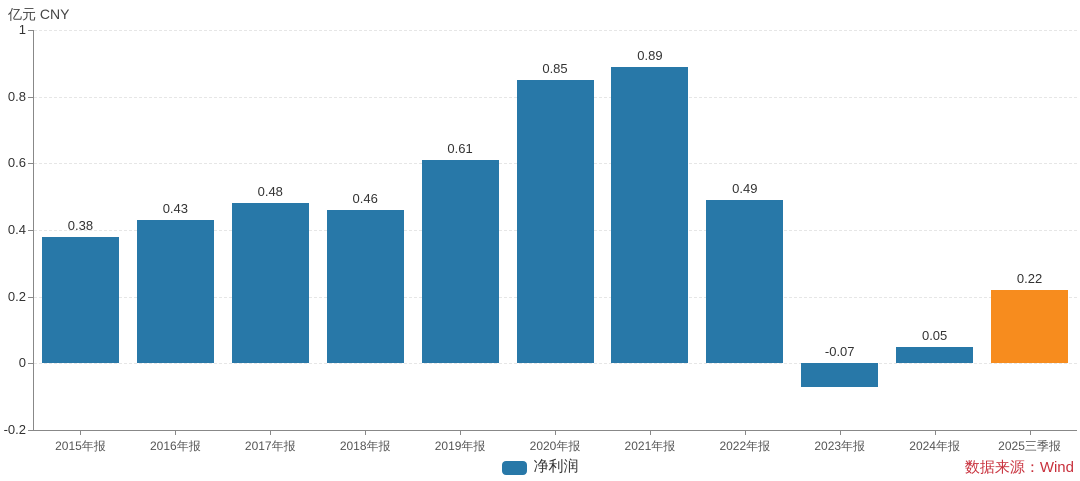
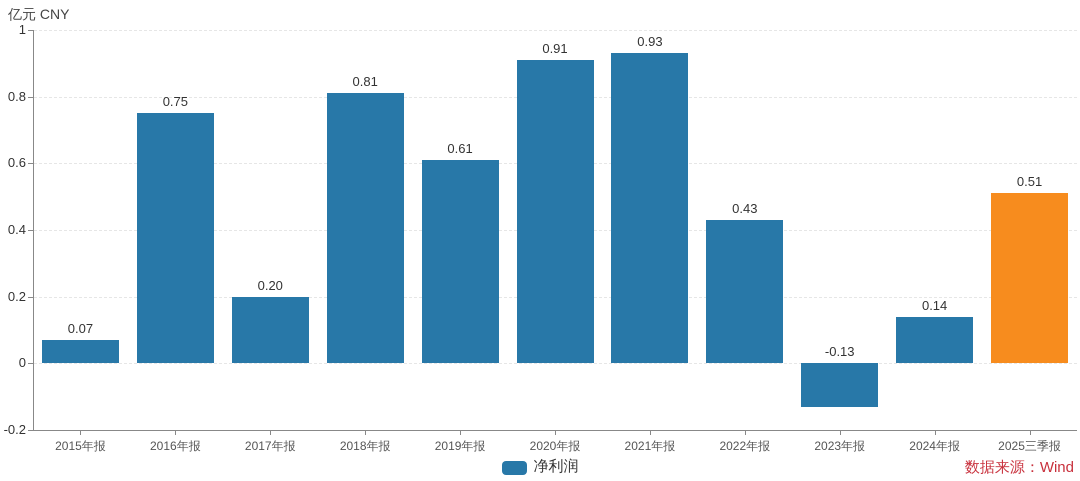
2015年报: 0.38 -> 0.07
2016年报: 0.43 -> 0.75
2017年报: 0.48 -> 0.20
2018年报: 0.46 -> 0.81
2020年报: 0.85 -> 0.91
2021年报: 0.89 -> 0.93
2022年报: 0.49 -> 0.43
2023年报: -0.07 -> -0.13
2024年报: 0.05 -> 0.14
2025三季报: 0.22 -> 0.51
